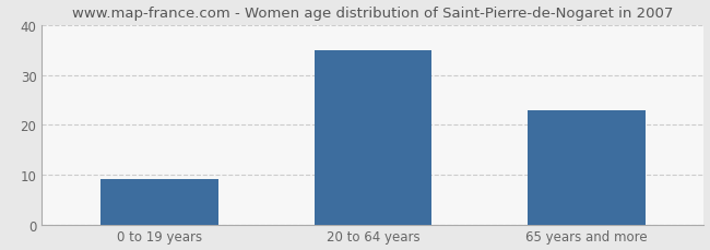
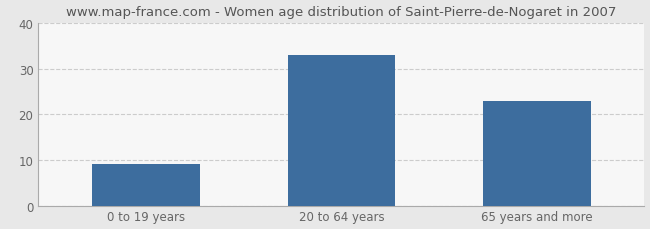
20 to 64 years: 35 -> 33
